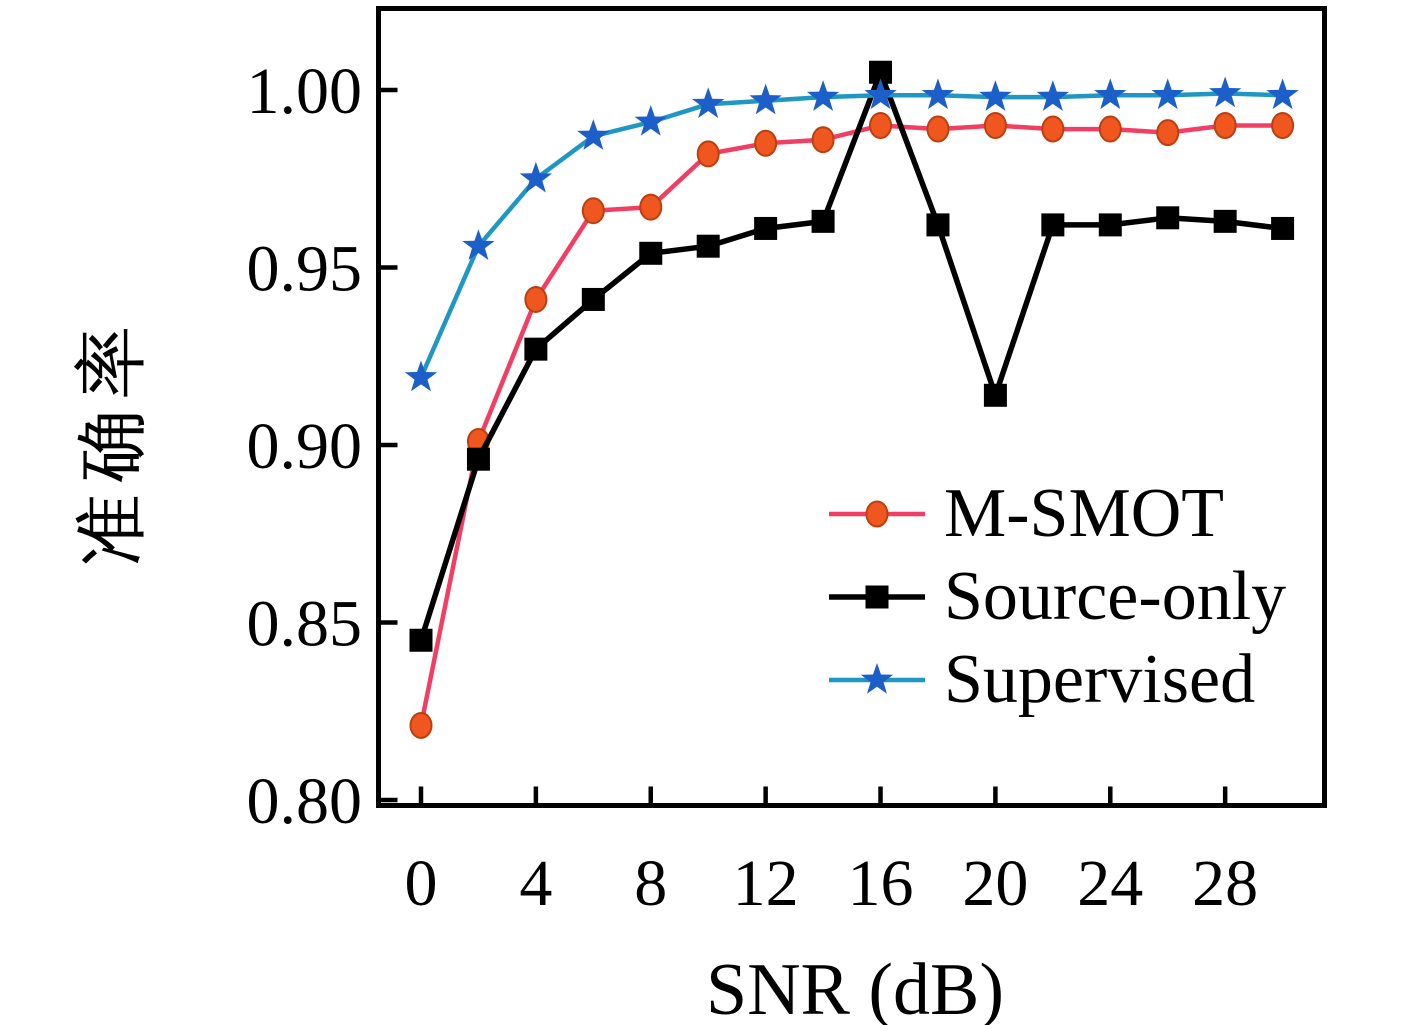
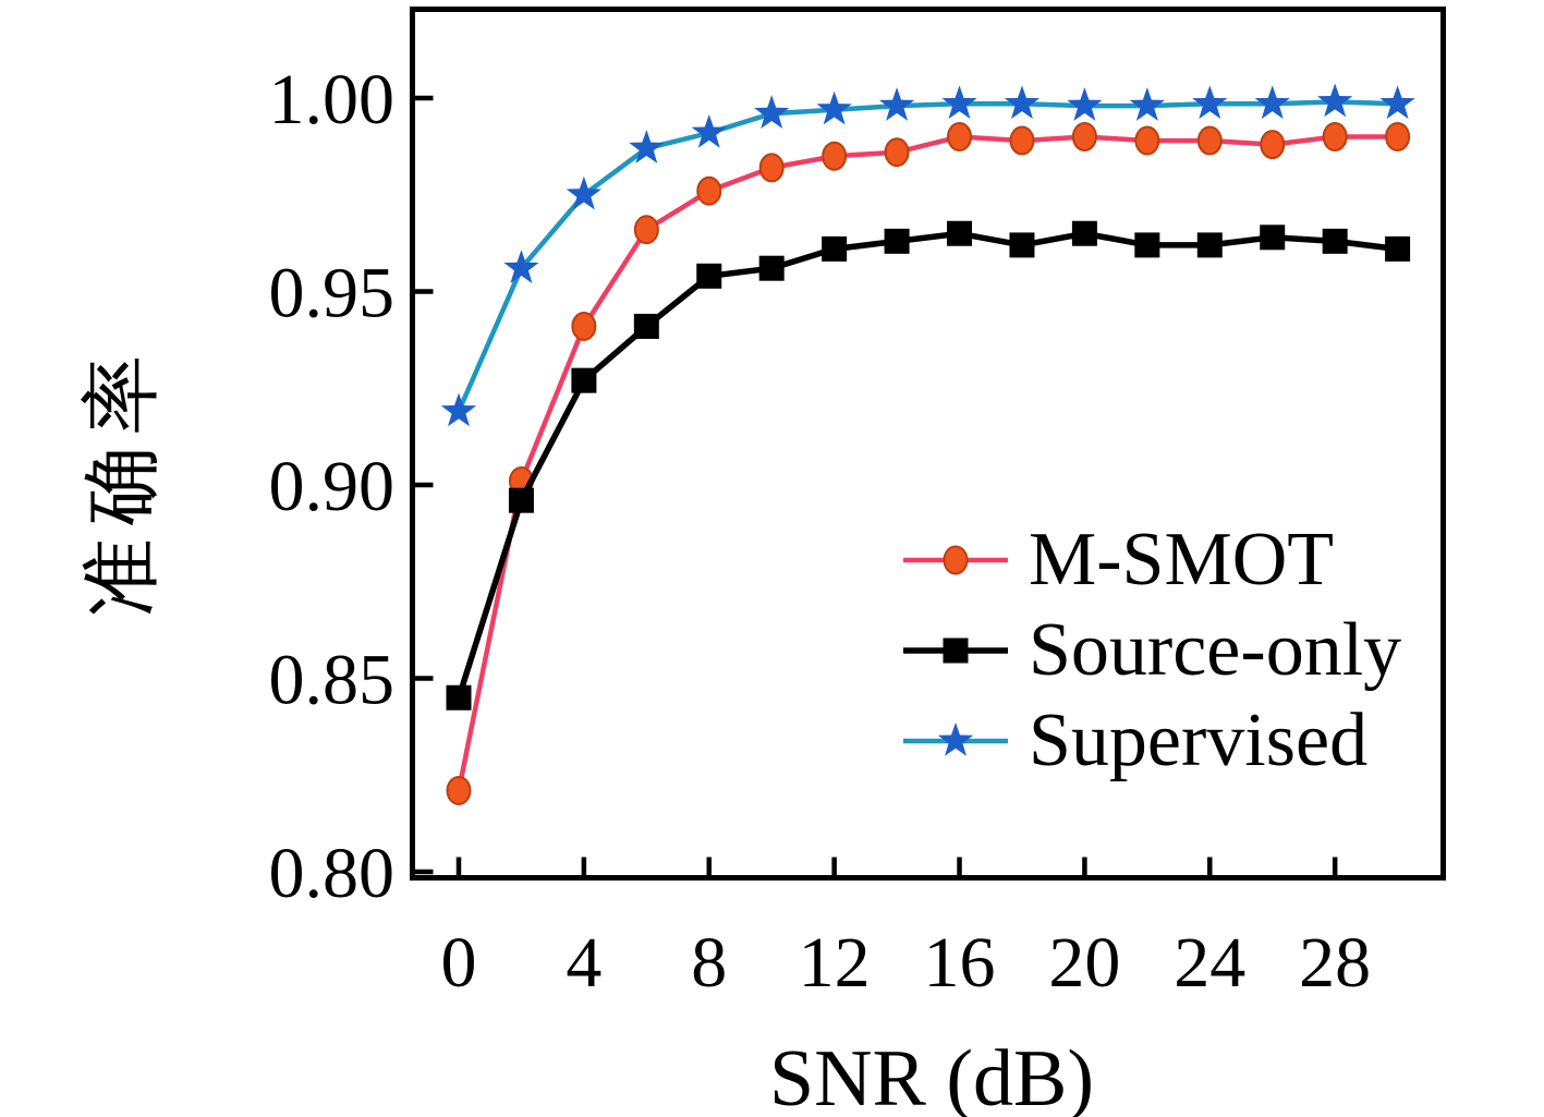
M-SMOT/8: 0.967 -> 0.976
Source-only/16: 1.005 -> 0.965
Source-only/20: 0.914 -> 0.965
